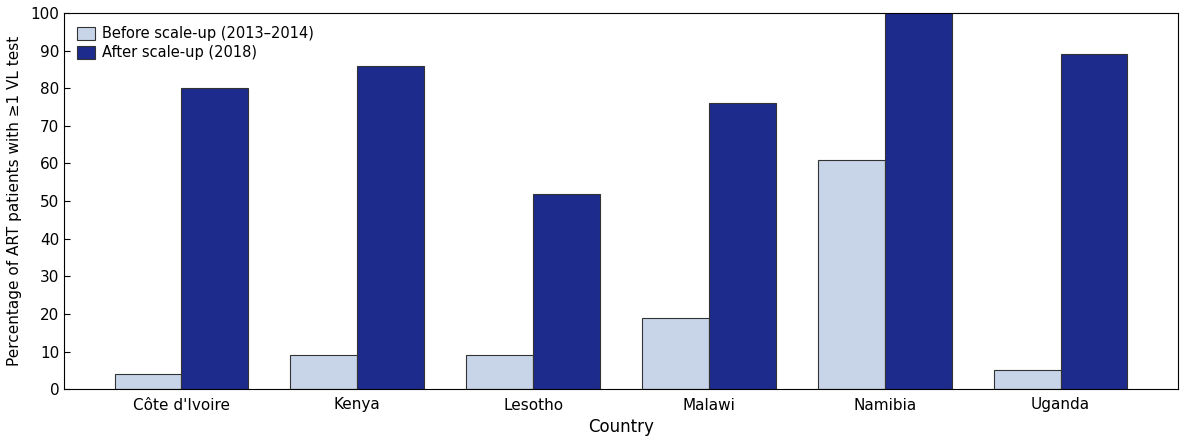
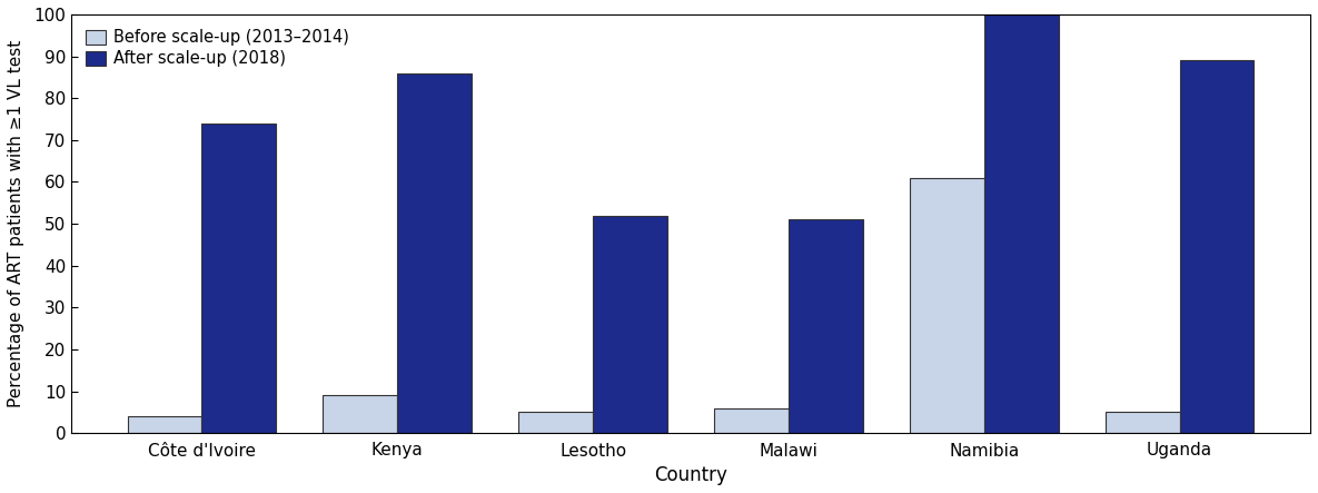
After scale-up (2018)/Côte d'Ivoire: 80 -> 74
Before scale-up (2013–2014)/Lesotho: 9 -> 5
Before scale-up (2013–2014)/Malawi: 19 -> 6
After scale-up (2018)/Malawi: 76 -> 51
